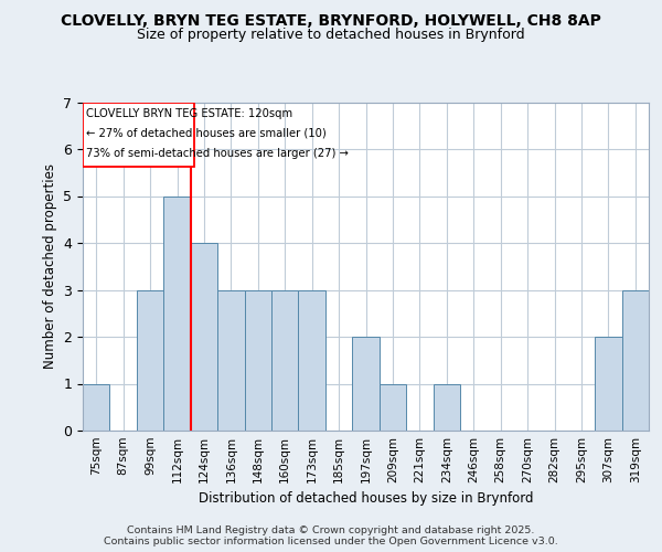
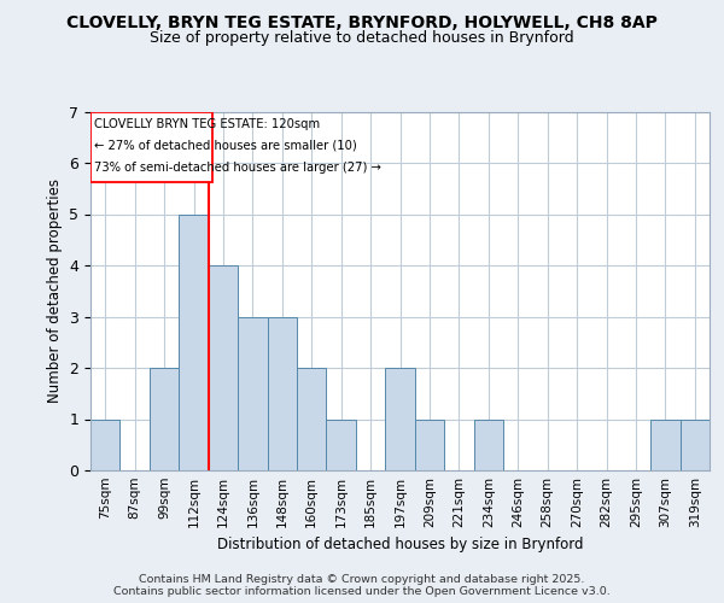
99sqm: 3 -> 2
160sqm: 3 -> 2
173sqm: 3 -> 1
307sqm: 2 -> 1
319sqm: 3 -> 1
